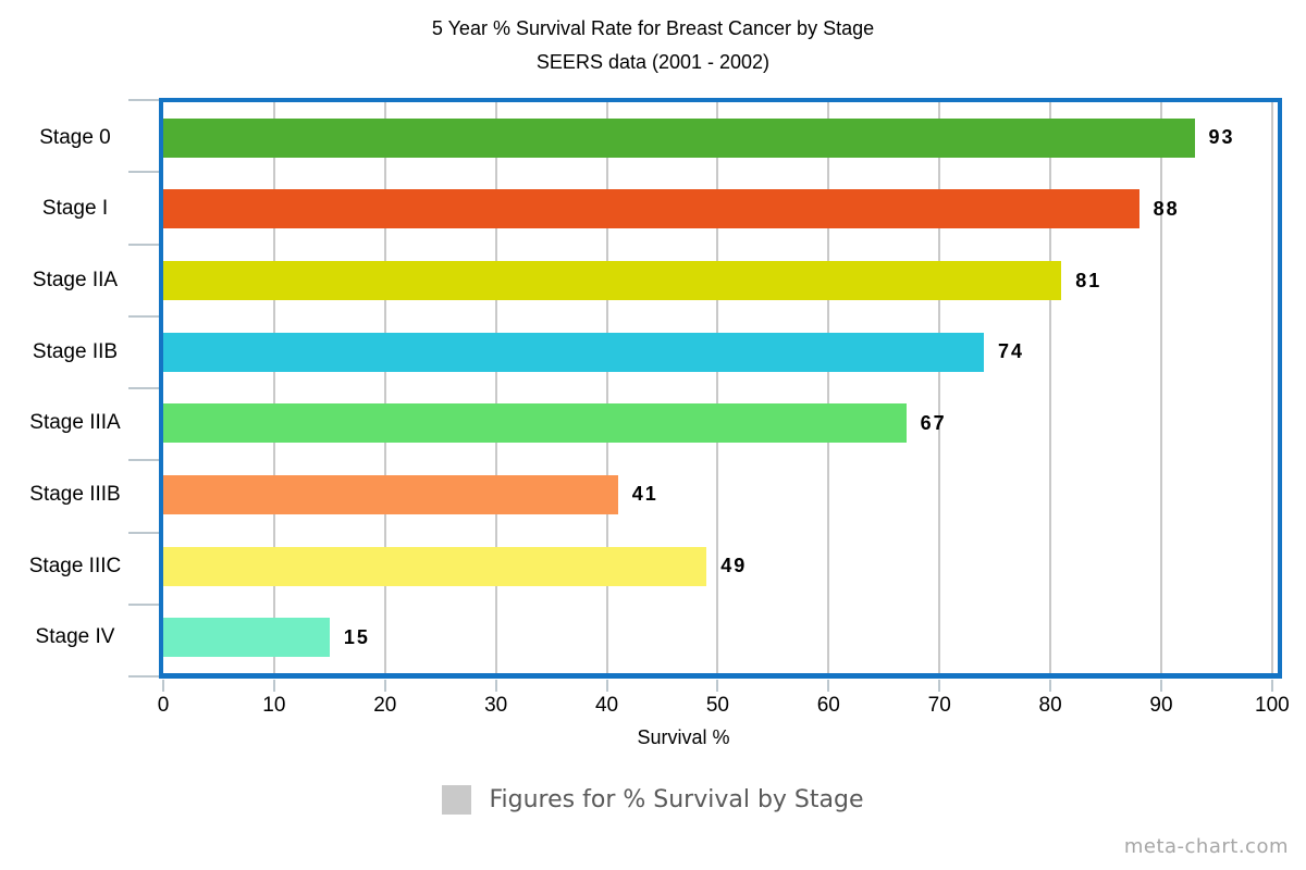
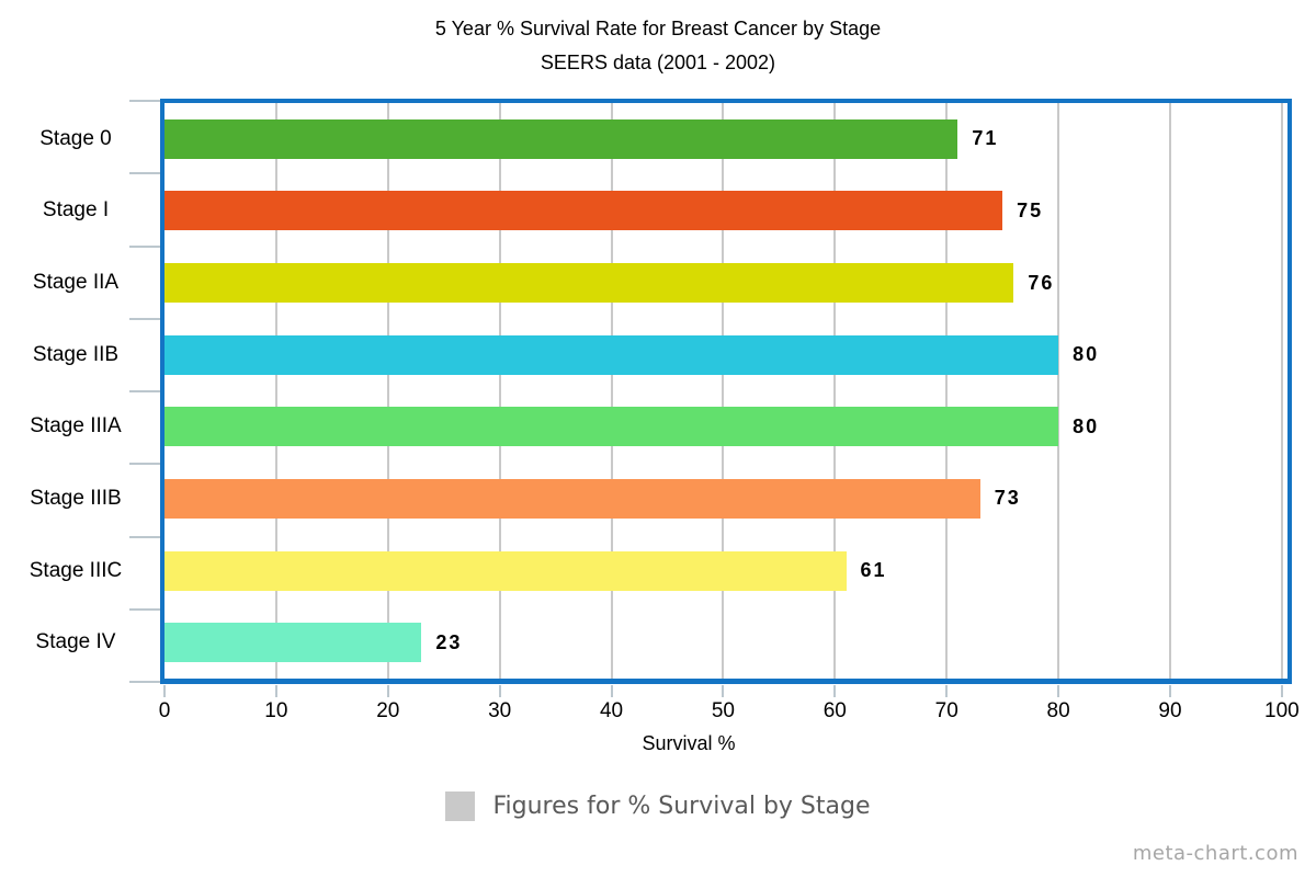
Stage 0: 93 -> 71
Stage I: 88 -> 75
Stage IIA: 81 -> 76
Stage IIB: 74 -> 80
Stage IIIA: 67 -> 80
Stage IIIB: 41 -> 73
Stage IIIC: 49 -> 61
Stage IV: 15 -> 23
